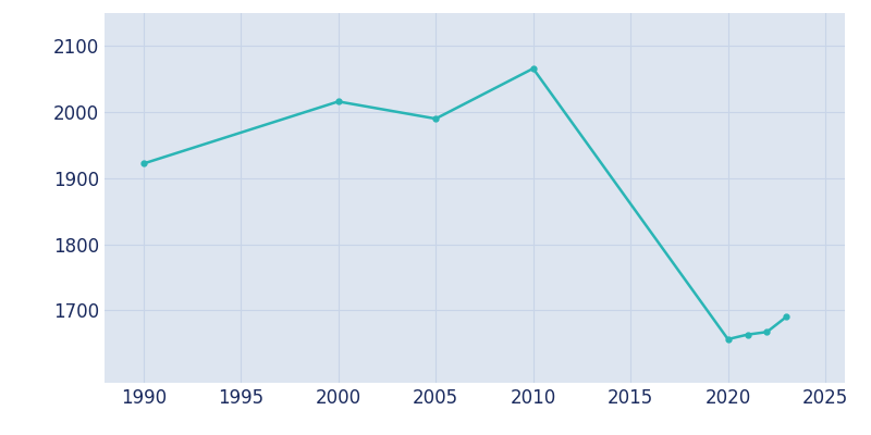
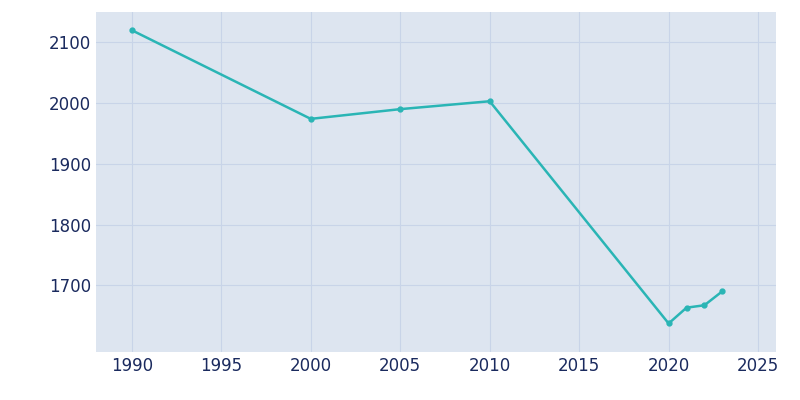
1990: 1922 -> 2120
2000: 2016 -> 1974
2010: 2066 -> 2003
2020: 1656 -> 1637
